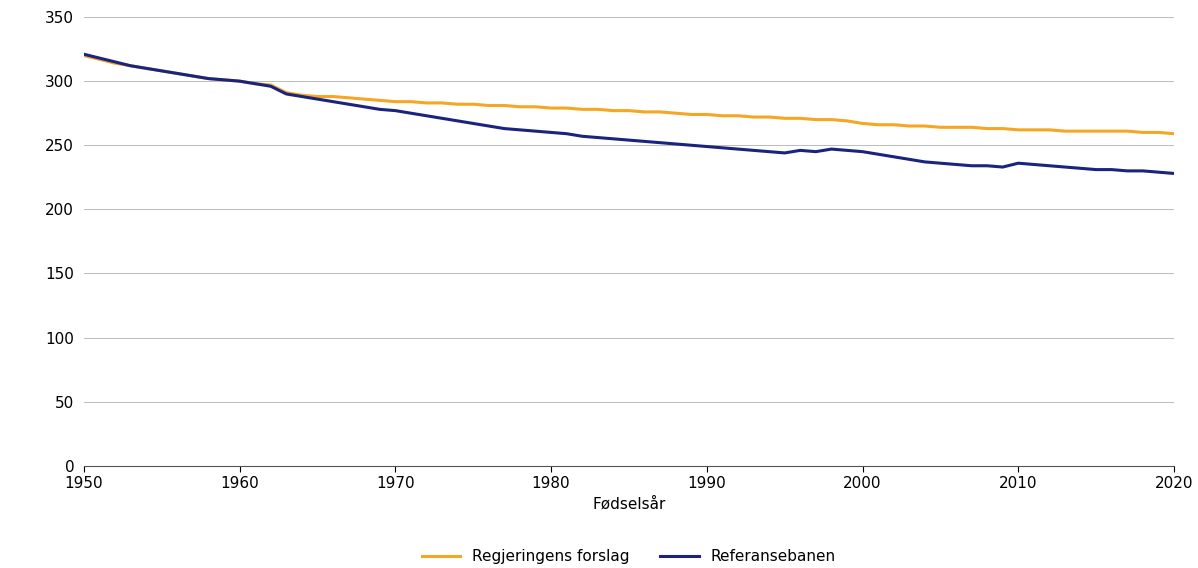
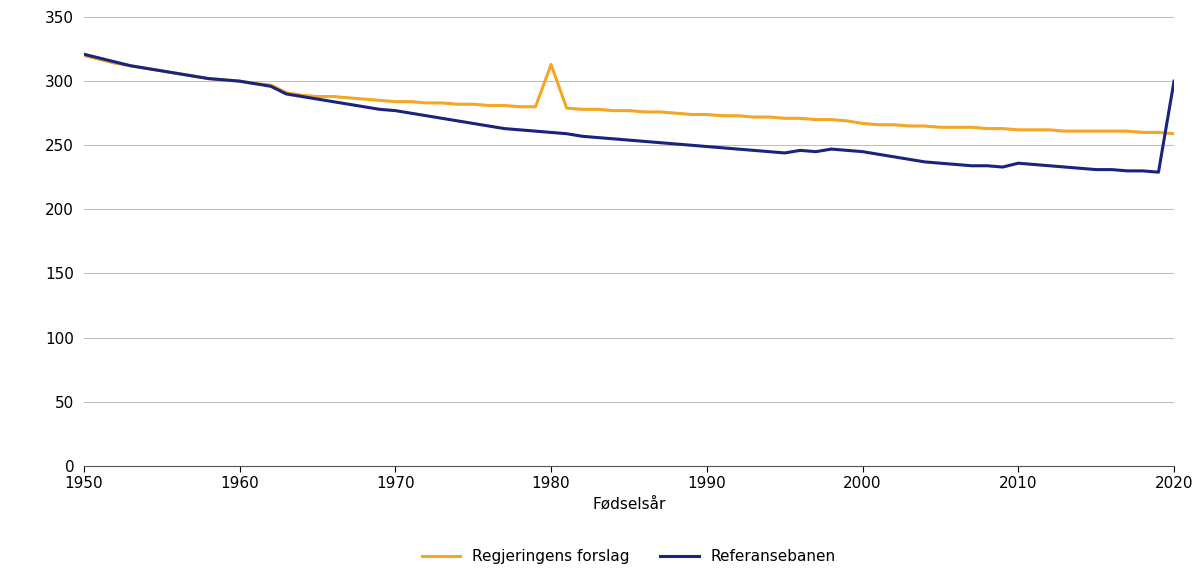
Regjeringens forslag/1980: 279 -> 313
Referansebanen/2020: 228 -> 300
